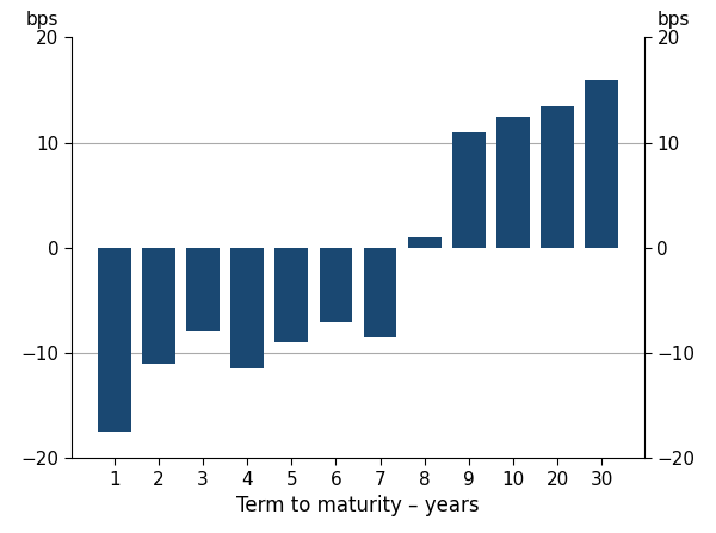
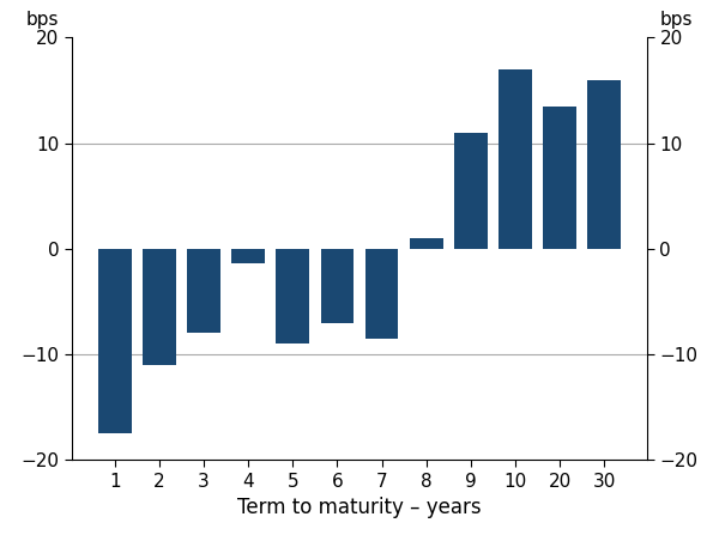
4: -11.5 -> -1.4
10: 12.5 -> 17.0
